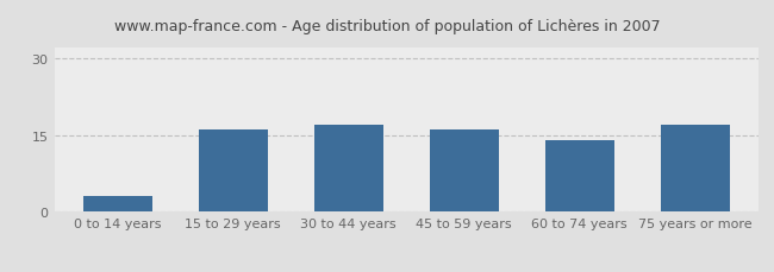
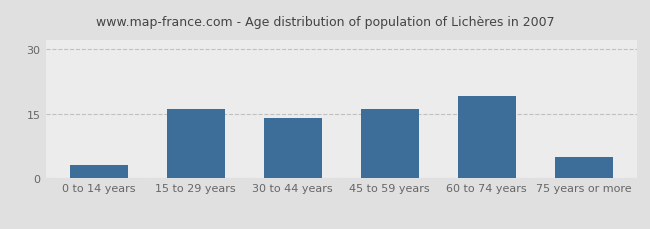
30 to 44 years: 17 -> 14
60 to 74 years: 14 -> 19
75 years or more: 17 -> 5
